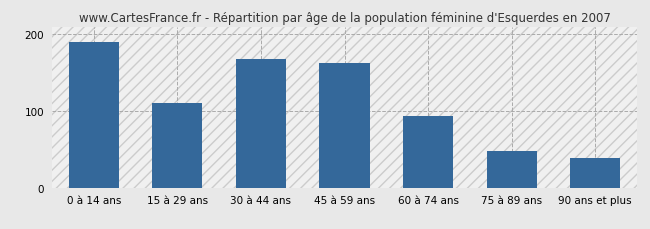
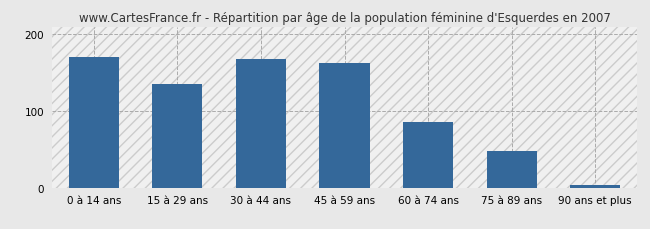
0 à 14 ans: 190 -> 170
15 à 29 ans: 110 -> 135
60 à 74 ans: 94 -> 85
90 ans et plus: 38 -> 3
